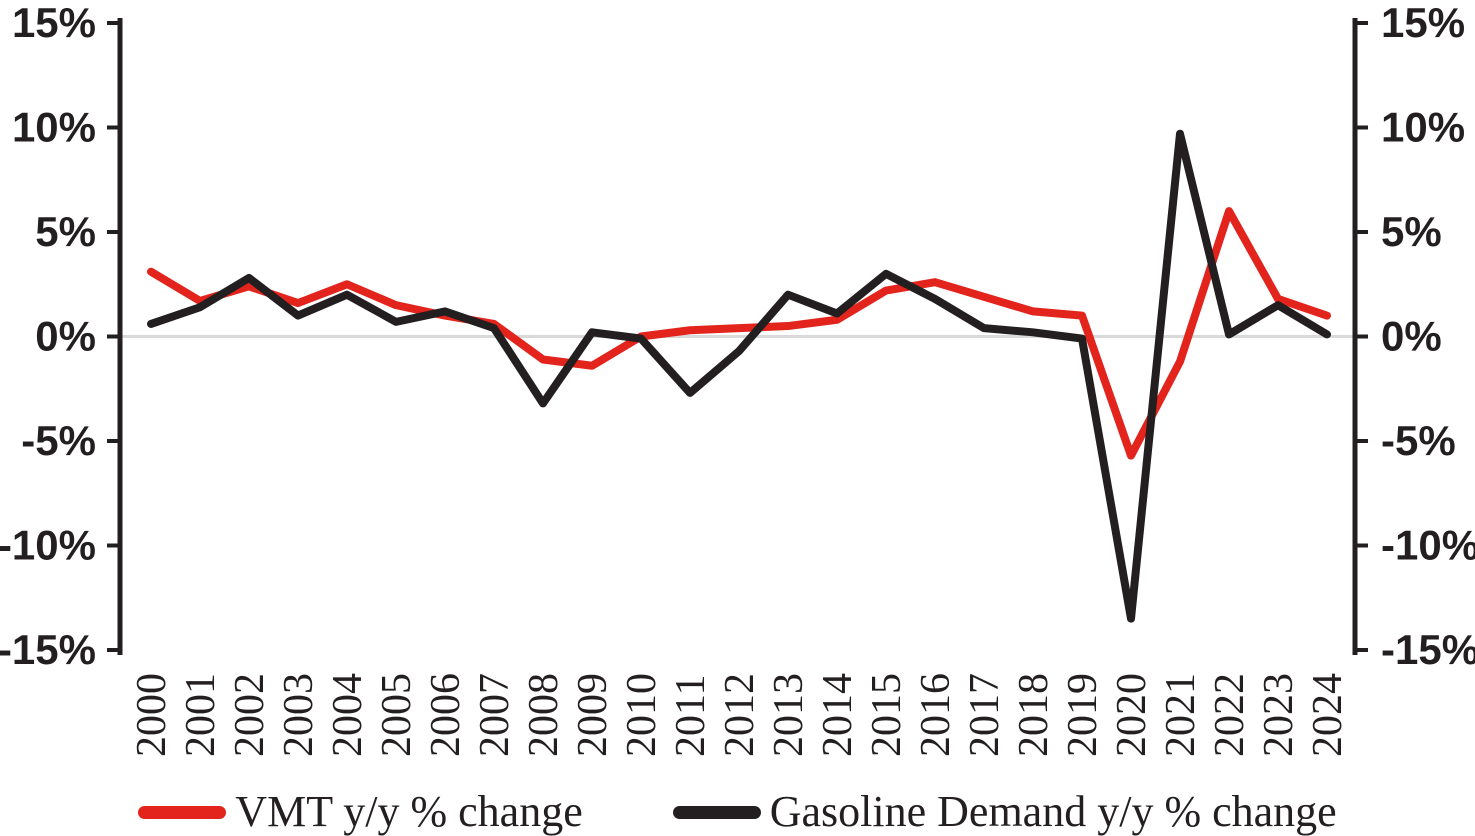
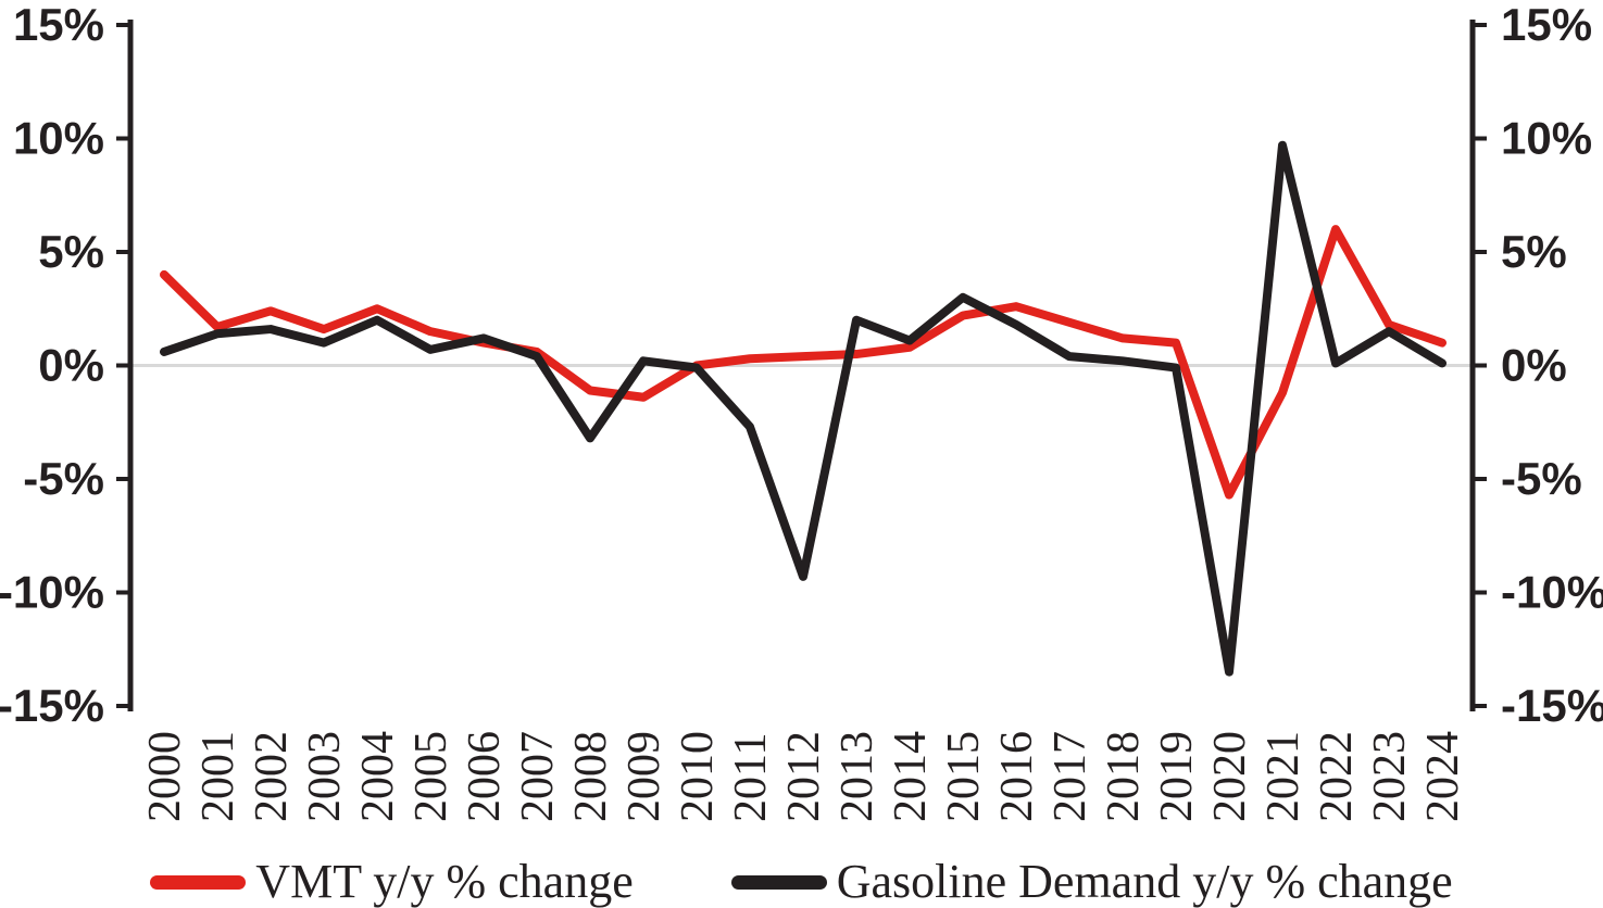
VMT y/y % change/2000: 3.1% -> 4.0%
Gasoline Demand y/y % change/2002: 2.8% -> 1.6%
Gasoline Demand y/y % change/2012: -0.7% -> -9.3%
